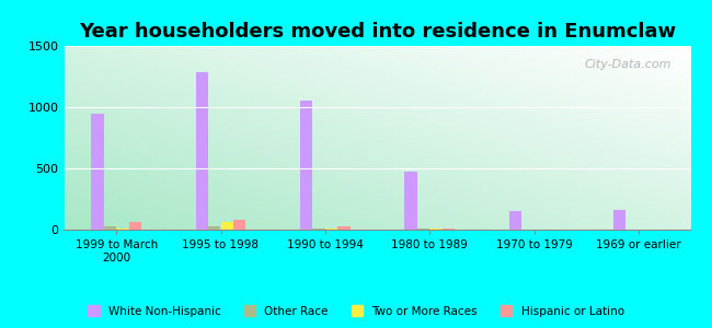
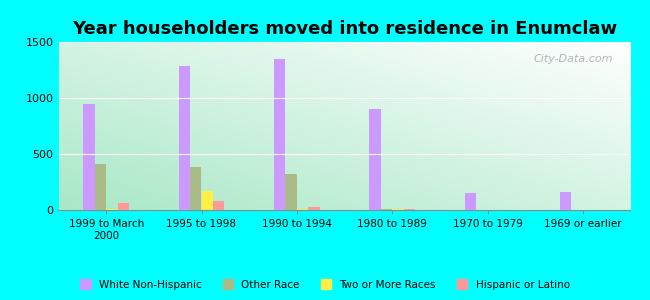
Other Race/1999 to March 2000: 20 -> 410
Other Race/1995 to 1998: 30 -> 380
Two or More Races/1995 to 1998: 60 -> 170
White Non-Hispanic/1990 to 1994: 1060 -> 1350
Other Race/1990 to 1994: 0 -> 320
White Non-Hispanic/1980 to 1989: 470 -> 900
